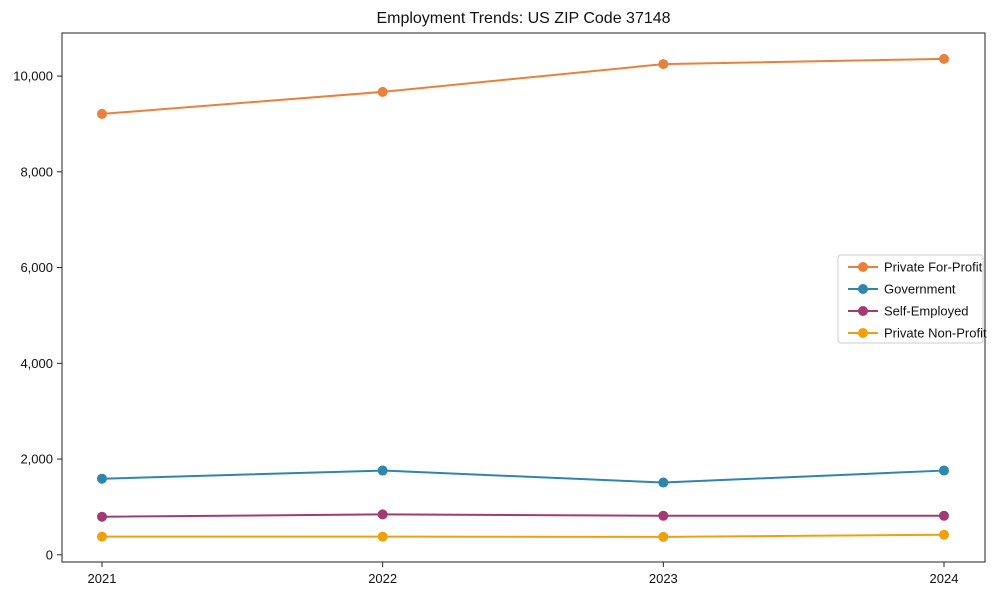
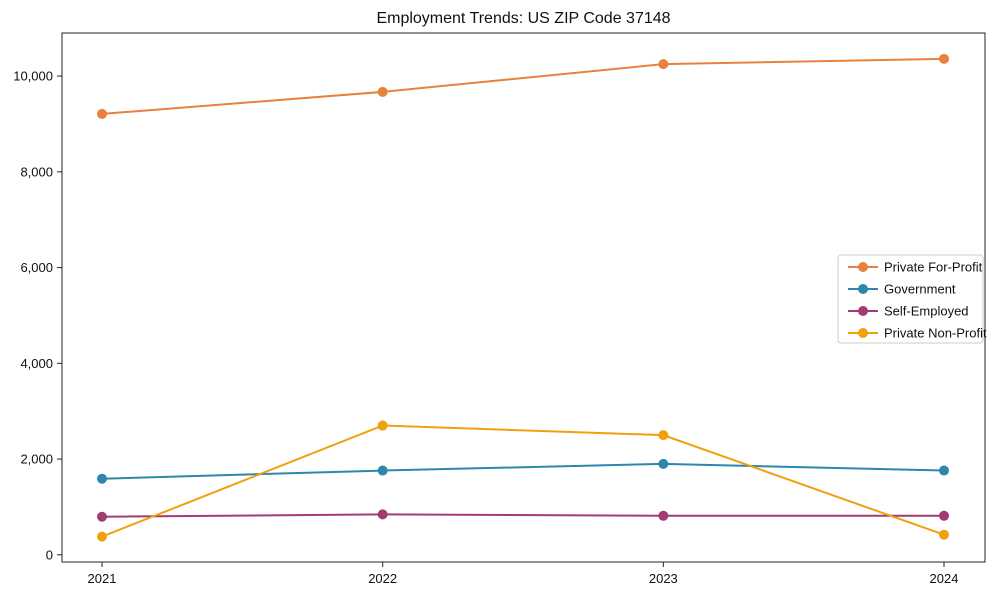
Private Non-Profit/2022: 400 -> 2700
Government/2023: 1500 -> 1900
Private Non-Profit/2023: 400 -> 2500
